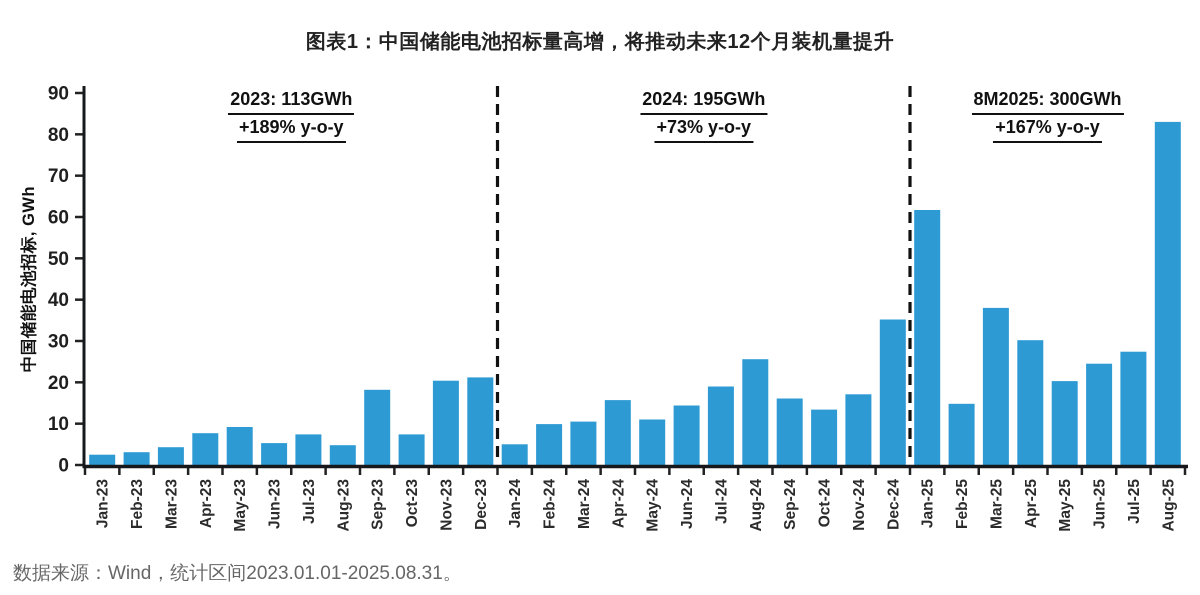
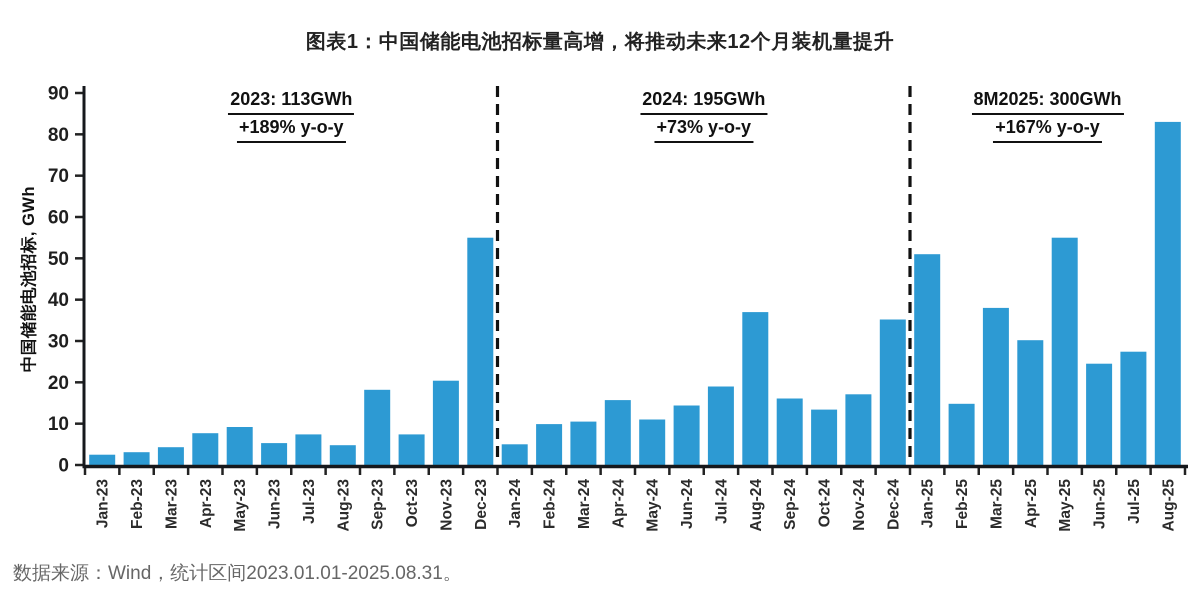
Dec-23: 21 -> 55
Aug-24: 26 -> 37
Jan-25: 62 -> 51
May-25: 20 -> 55
